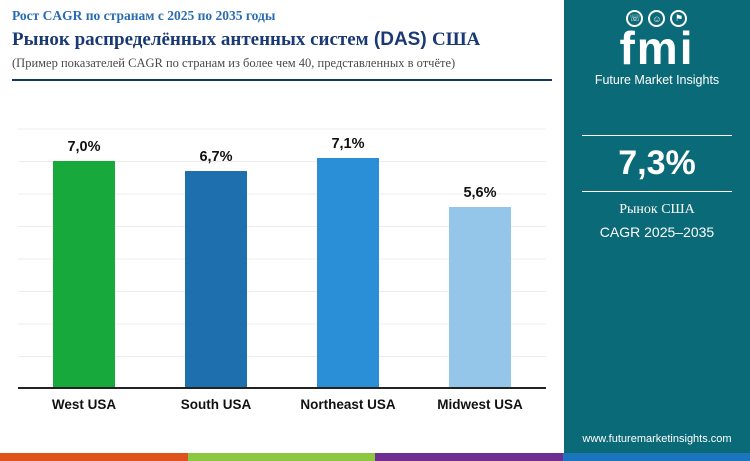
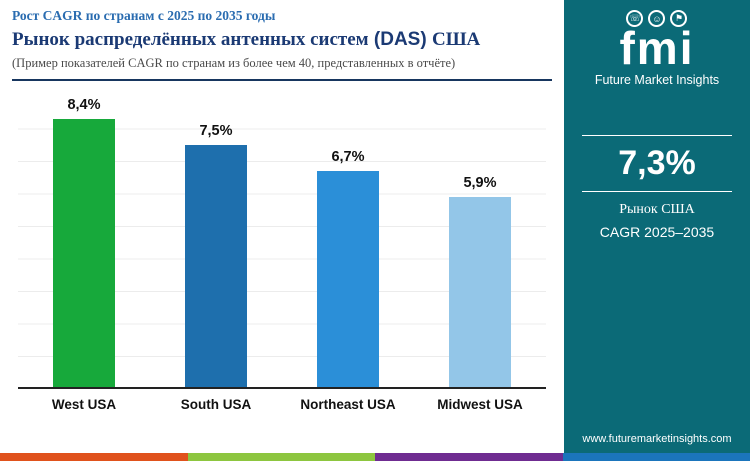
West USA: 7,0% -> 8,4%
South USA: 6,7% -> 7,5%
Northeast USA: 7,1% -> 6,7%
Midwest USA: 5,6% -> 5,9%
